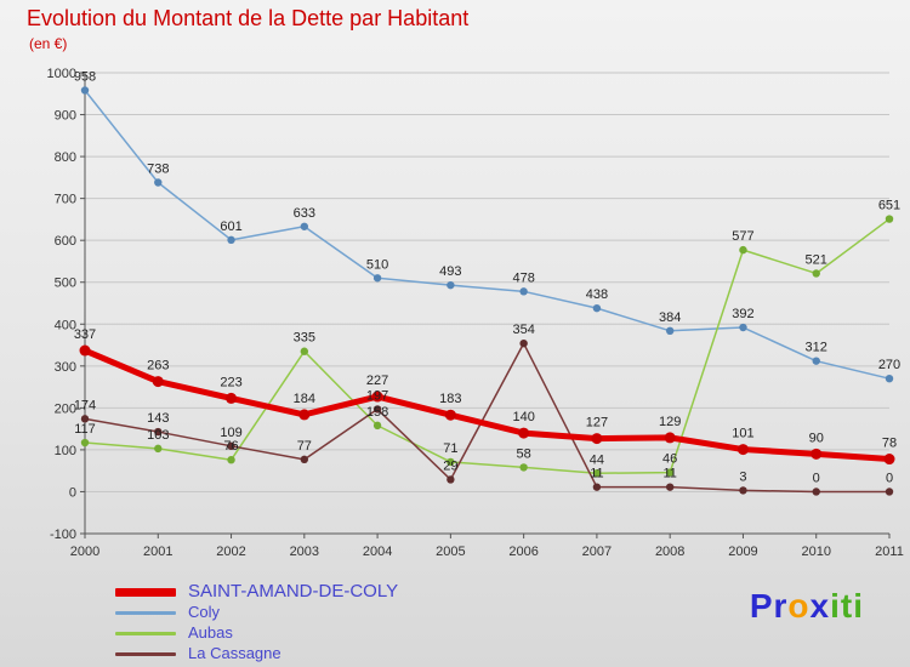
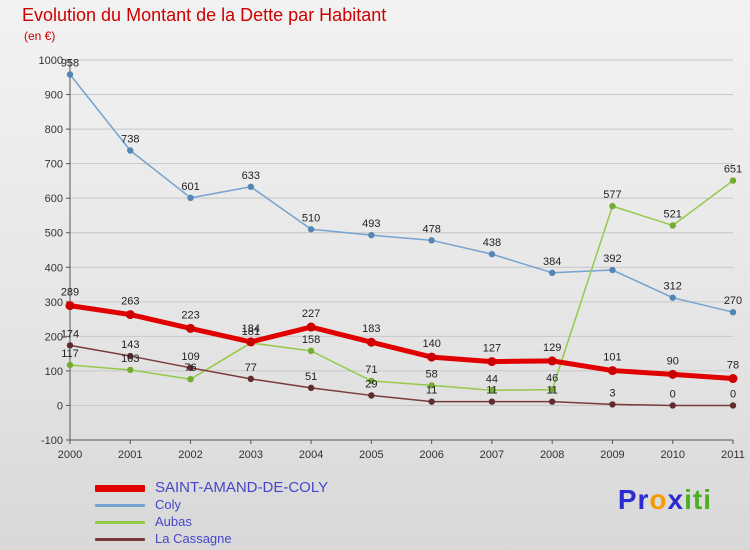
SAINT-AMAND-DE-COLY/2000: 337 -> 289
Aubas/2003: 335 -> 181
La Cassagne/2004: 197 -> 51
La Cassagne/2006: 354 -> 11
